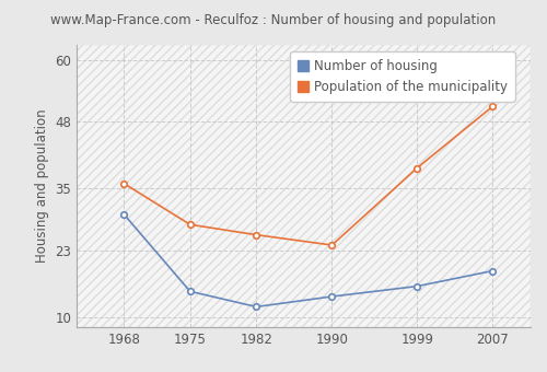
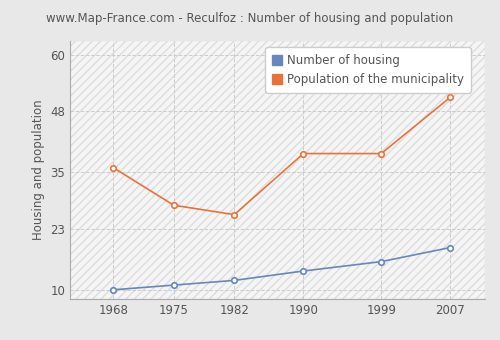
Number of housing/1968: 30 -> 10
Number of housing/1975: 15 -> 11
Population of the municipality/1990: 24 -> 39
